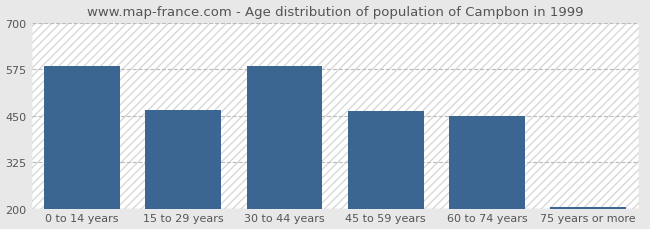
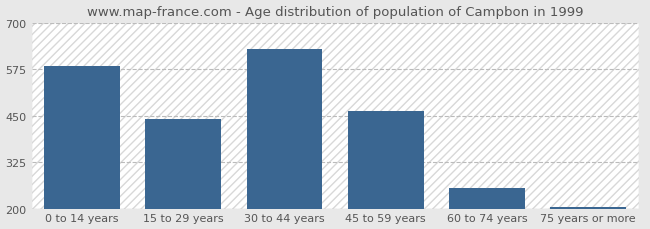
15 to 29 years: 465 -> 440
30 to 44 years: 585 -> 630
60 to 74 years: 450 -> 255
